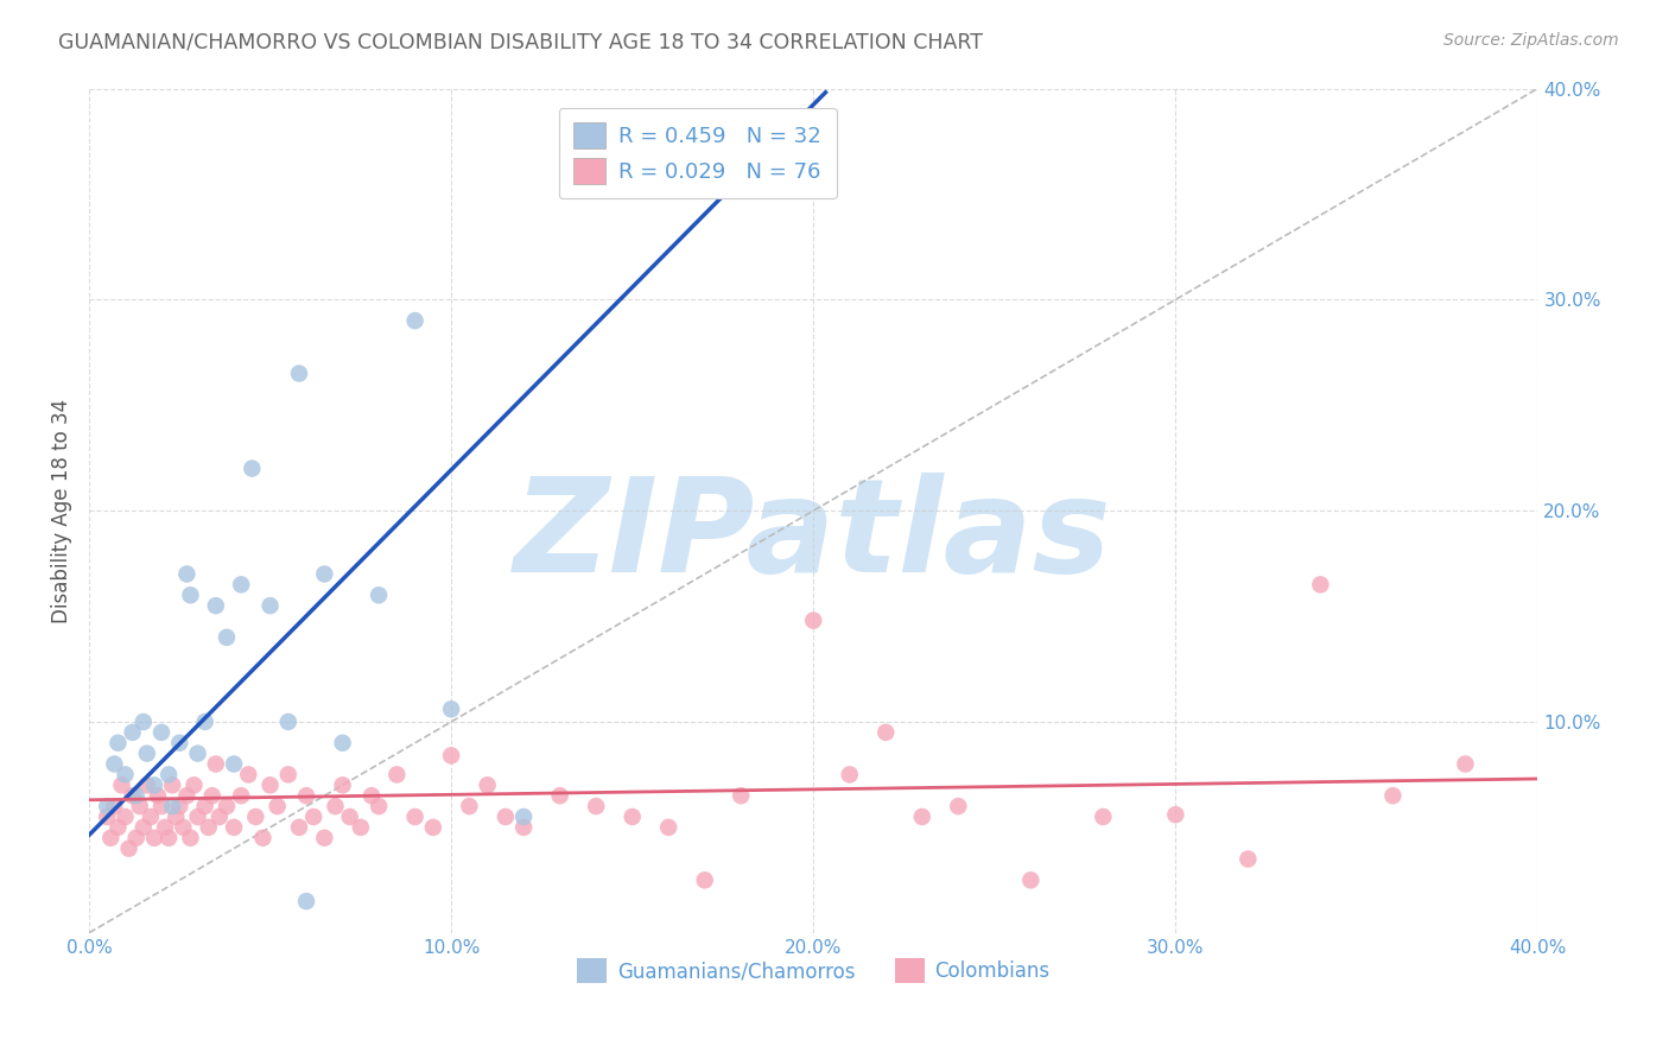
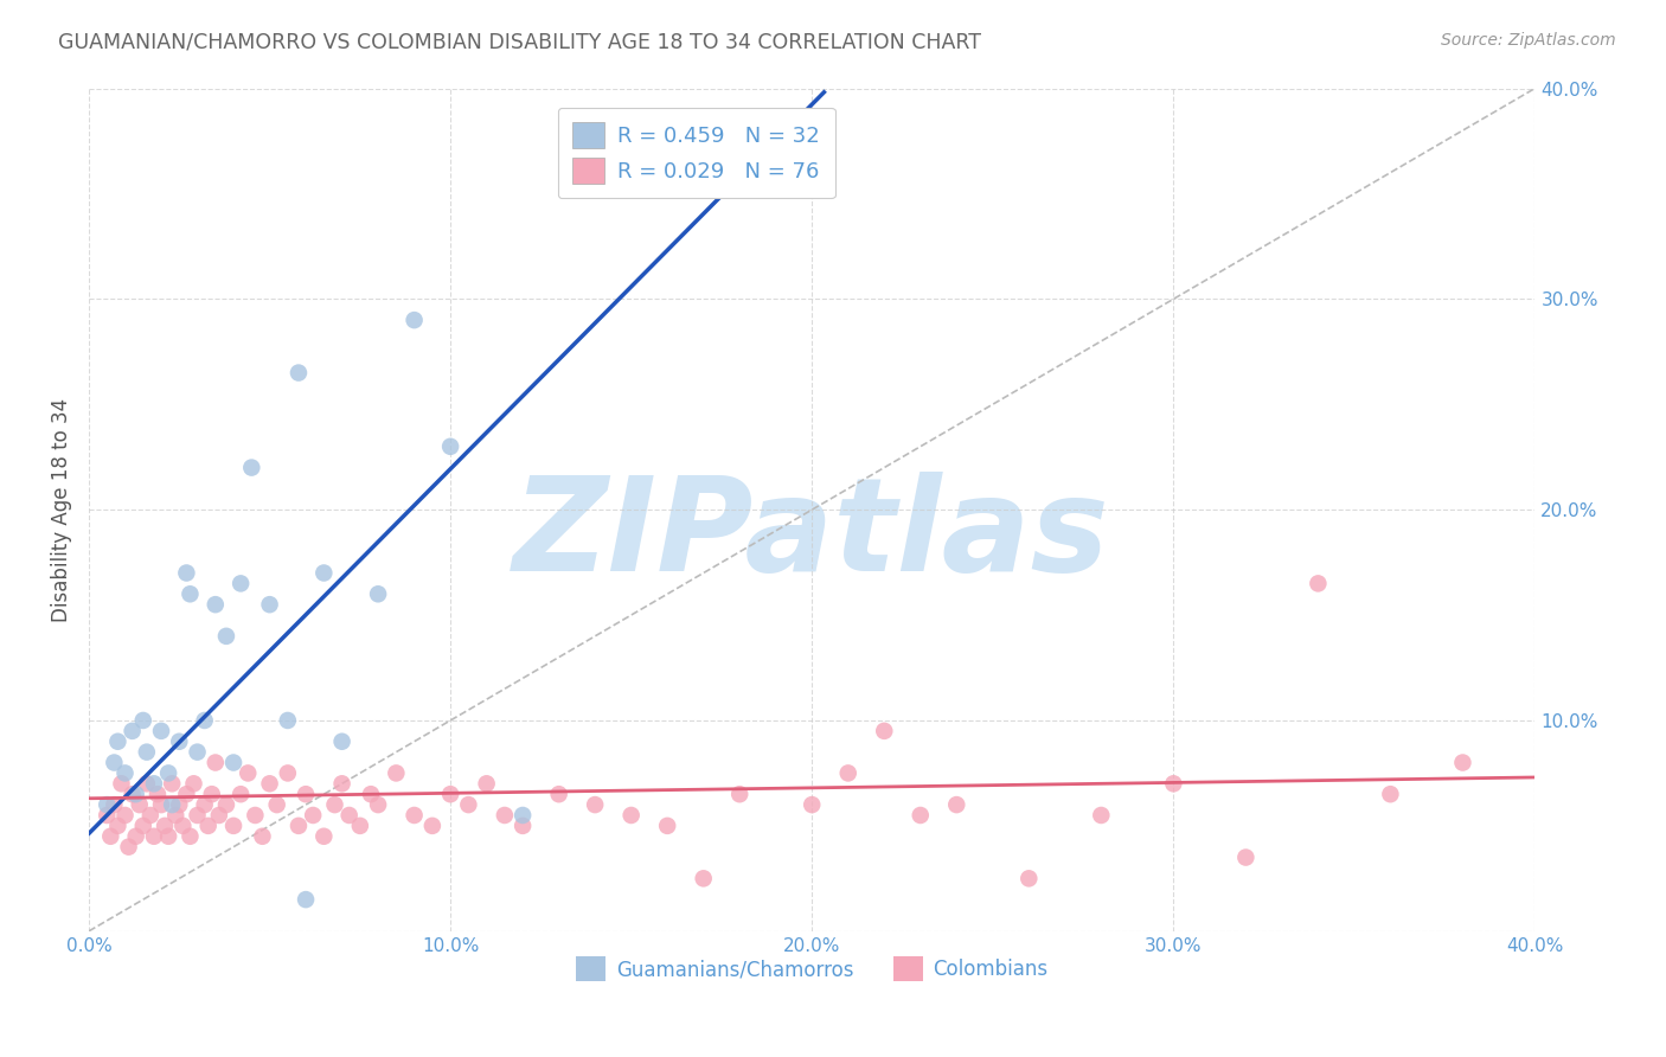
Guamanians/Chamorros/10.0%: 10.6% -> 23.0%
Colombians/10.0%: 8.4% -> 6.5%
Colombians/20.0%: 14.8% -> 6.0%
Colombians/30.0%: 5.6% -> 7.0%
